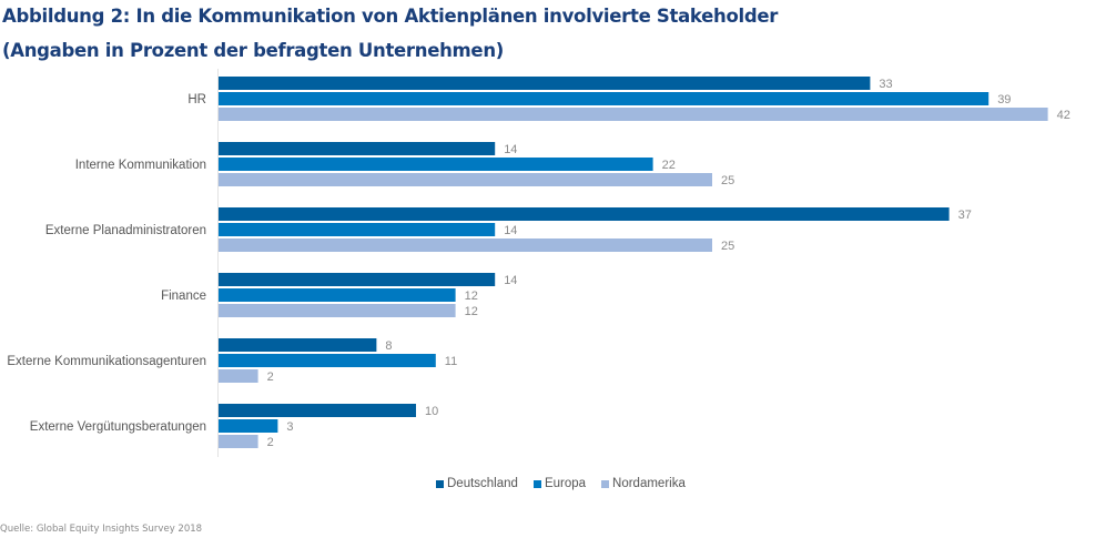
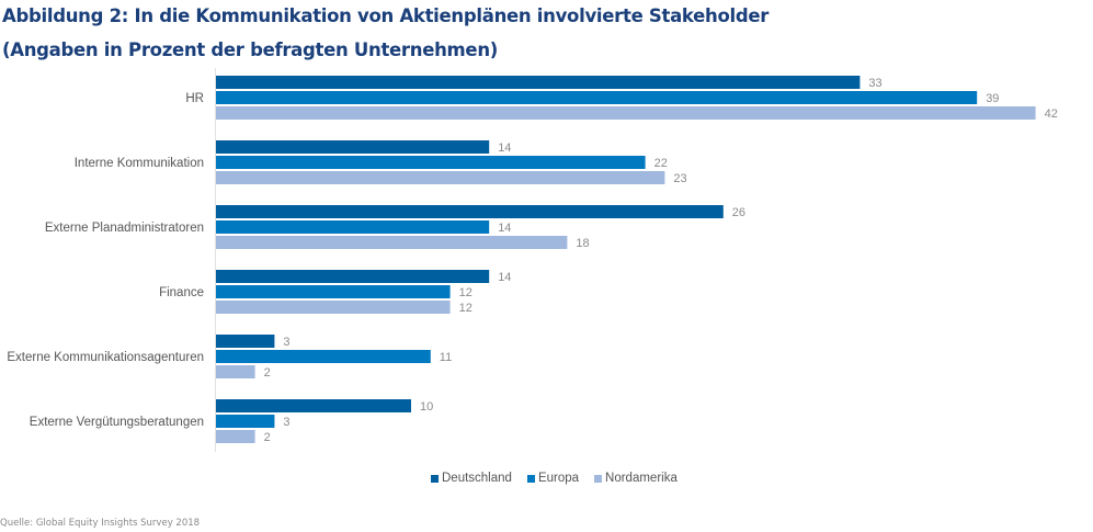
Nordamerika/Interne Kommunikation: 25 -> 23
Deutschland/Externe Planadministratoren: 37 -> 26
Nordamerika/Externe Planadministratoren: 25 -> 18
Deutschland/Externe Kommunikationsagenturen: 8 -> 3
